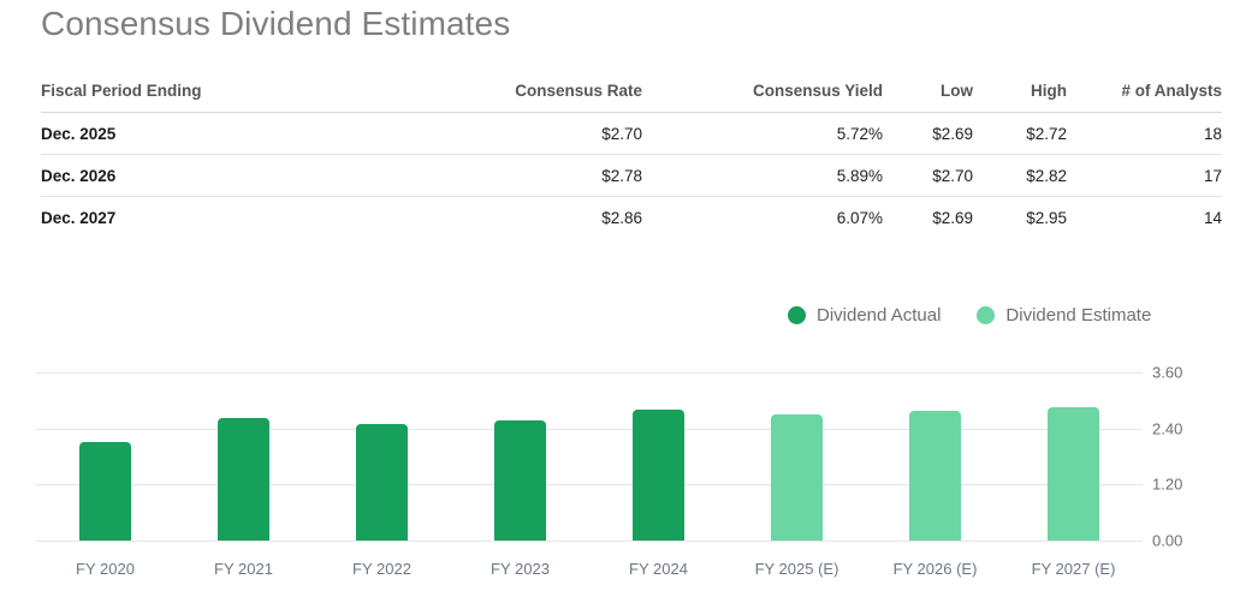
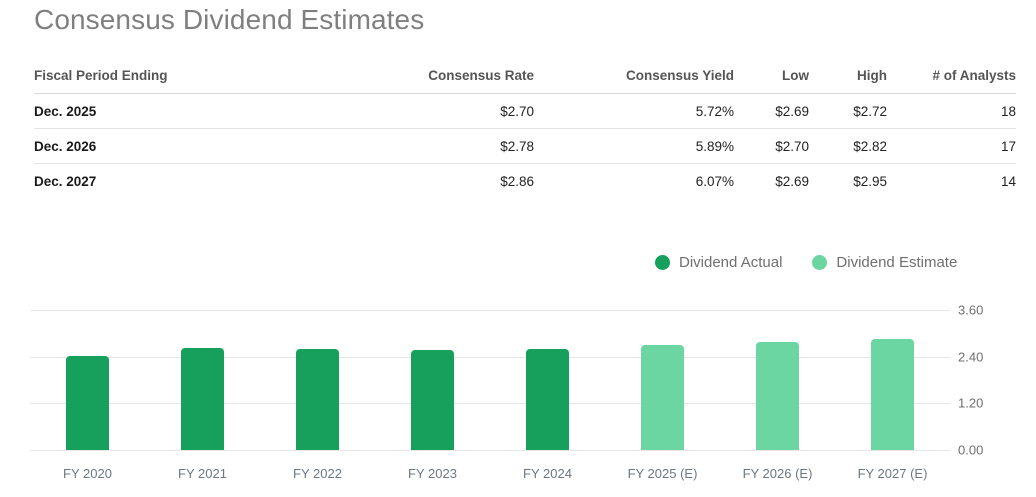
Dividend Actual/FY 2020: 2.1 -> 2.4
Dividend Actual/FY 2022: 2.5 -> 2.6
Dividend Actual/FY 2024: 2.8 -> 2.6
